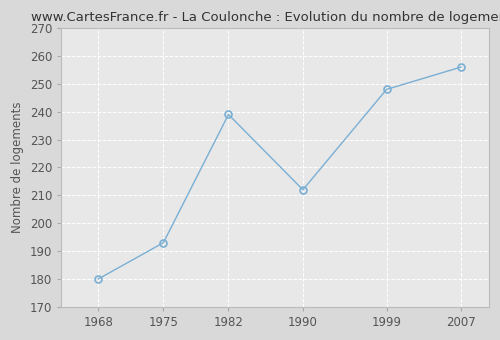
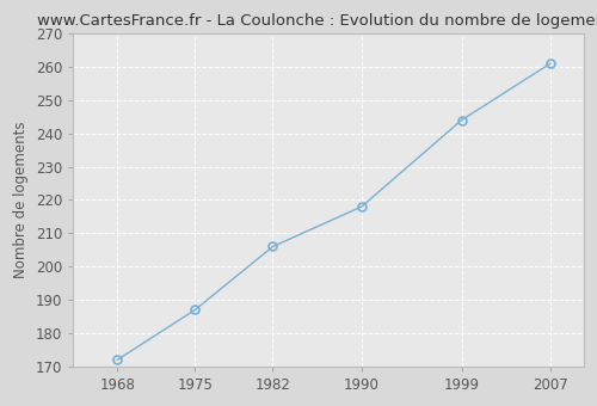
1968: 180 -> 172
1975: 193 -> 187
1982: 239 -> 206
1990: 212 -> 218
1999: 248 -> 244
2007: 256 -> 261
